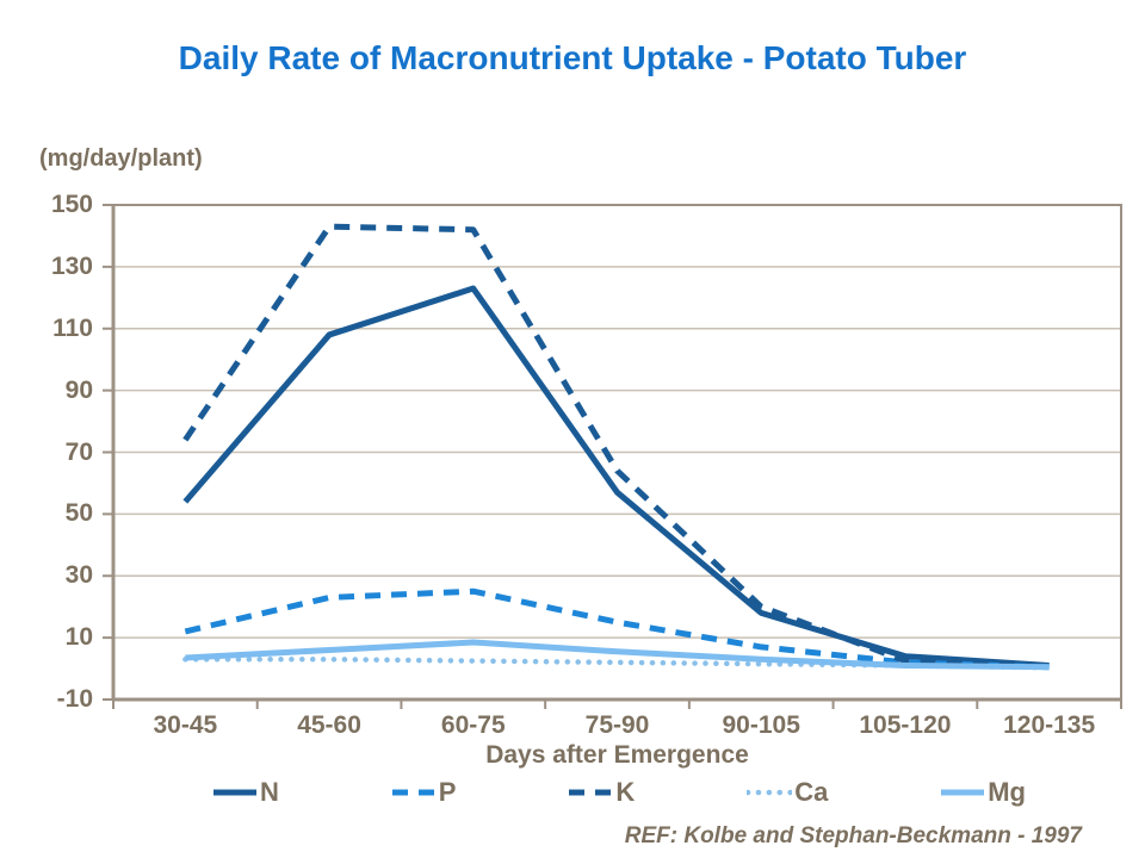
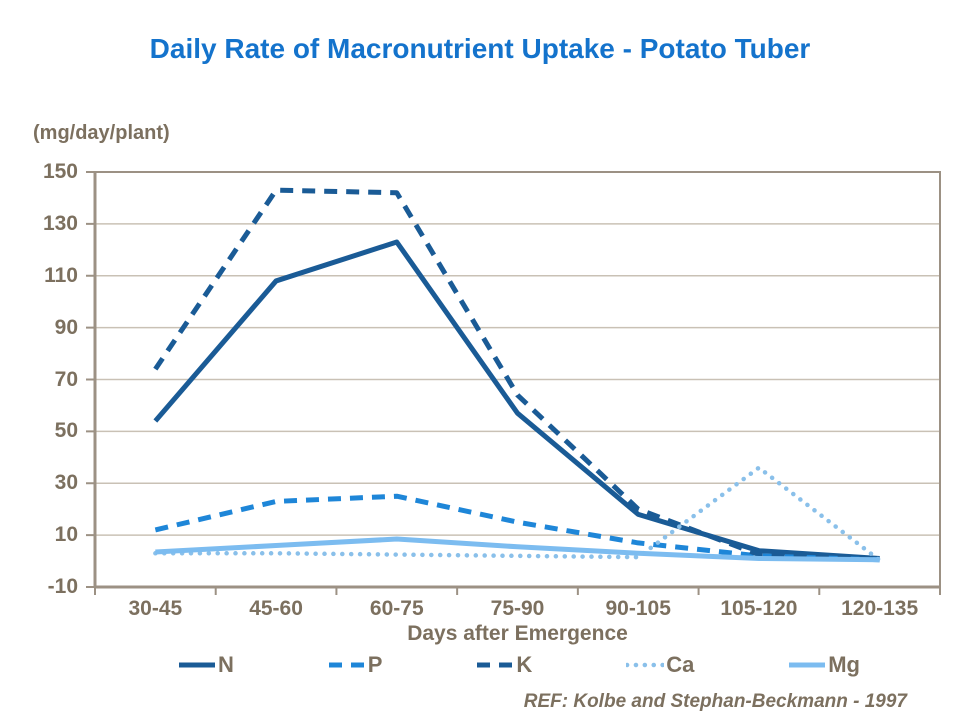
Ca/105-120: 1 -> 36
